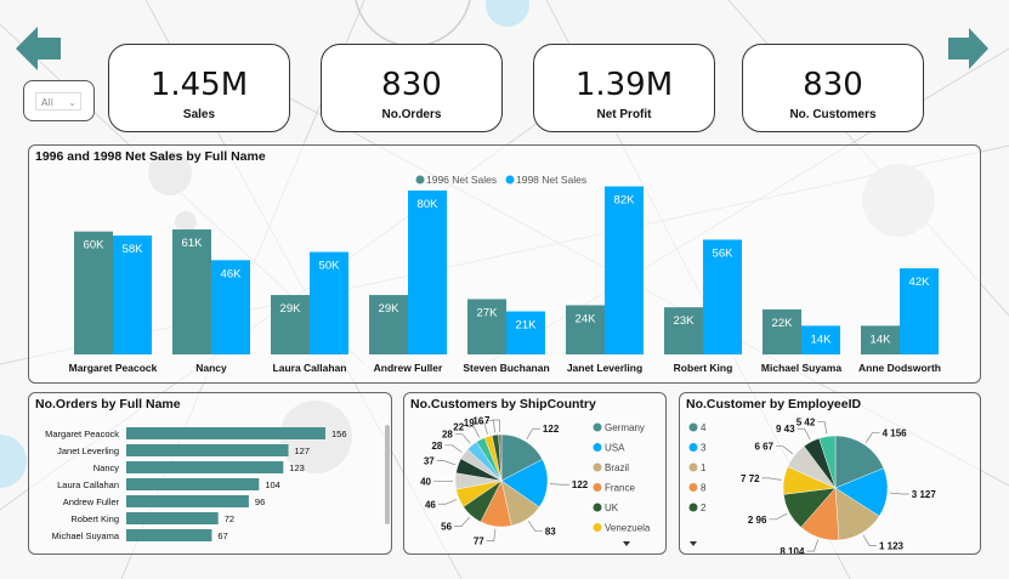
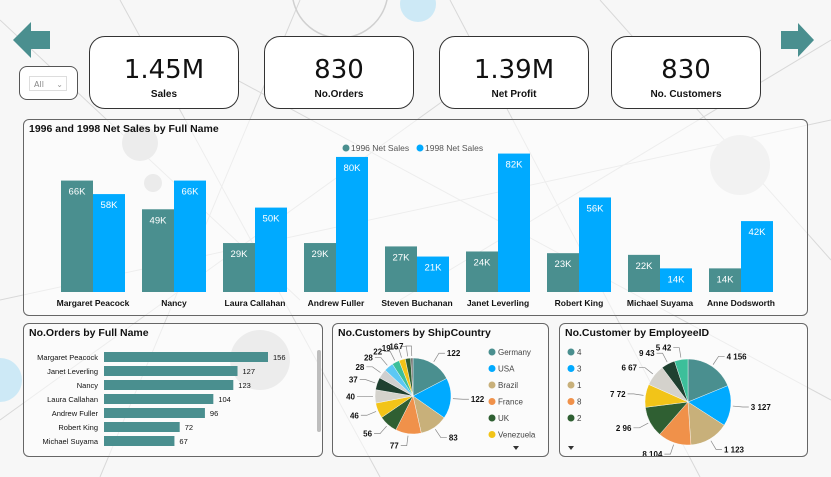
1996 and 1998 Net Sales by Full Name/1996 Net Sales/Margaret Peacock: 60K -> 66K
1996 and 1998 Net Sales by Full Name/1996 Net Sales/Nancy: 61K -> 49K
1996 and 1998 Net Sales by Full Name/1998 Net Sales/Nancy: 46K -> 66K
